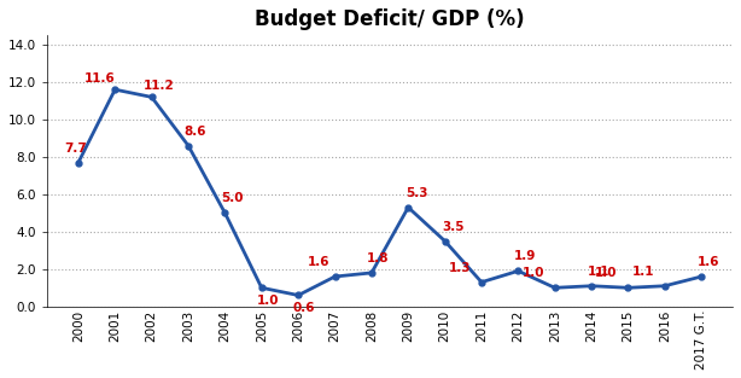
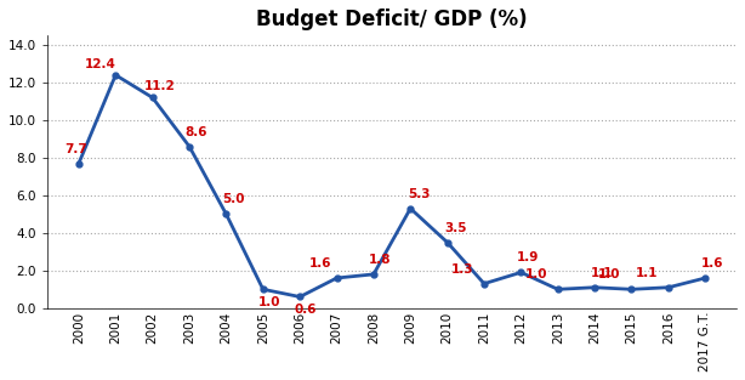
2001: 11.6 -> 12.4
